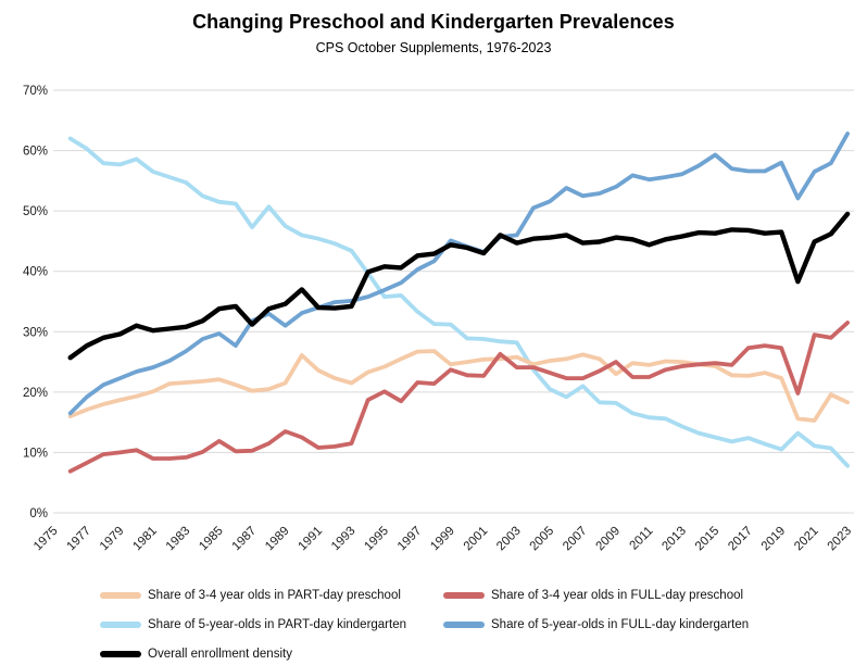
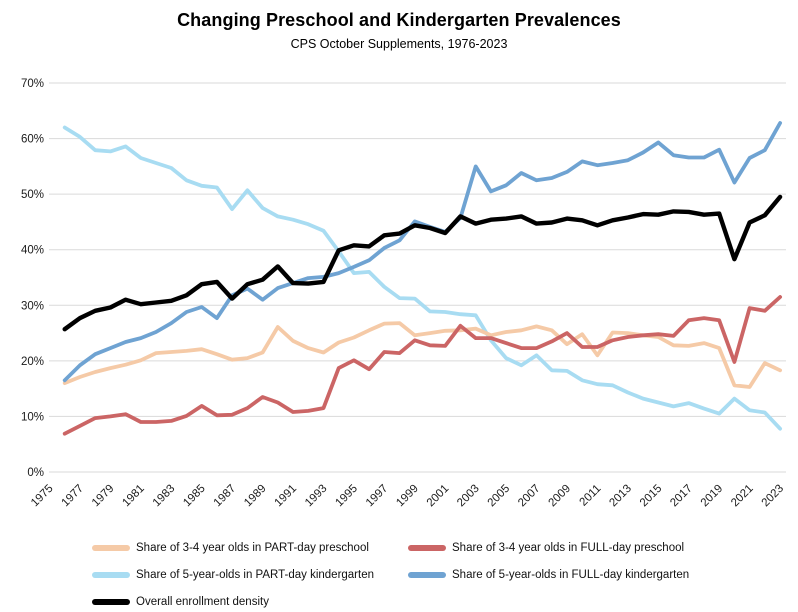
Share of 5-year-olds in FULL-day kindergarten/2003: 46% -> 55%
Share of 3-4 year olds in PART-day preschool/2011: 24% -> 21%
